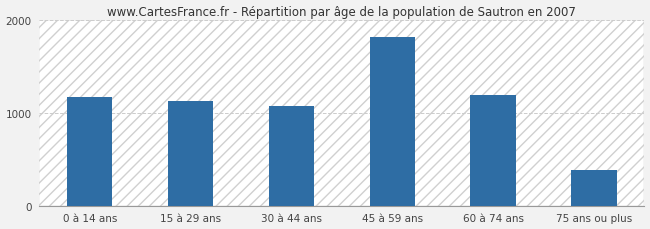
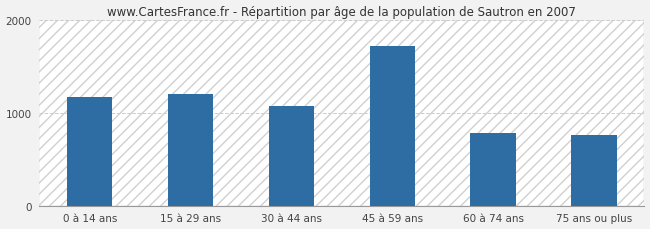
15 à 29 ans: 1130 -> 1200
45 à 59 ans: 1820 -> 1720
60 à 74 ans: 1190 -> 780
75 ans ou plus: 390 -> 760
